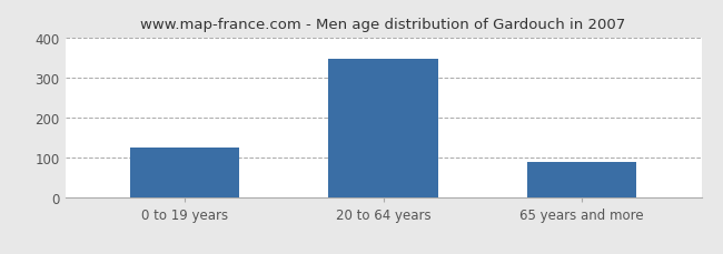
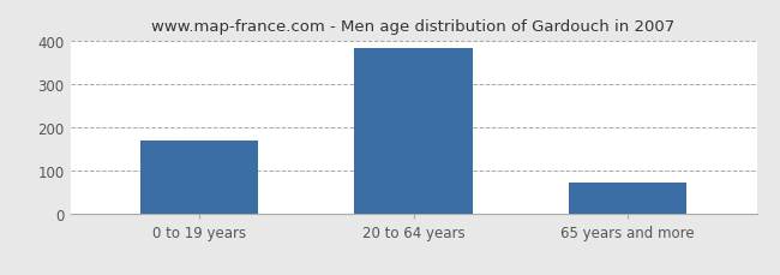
0 to 19 years: 125 -> 170
20 to 64 years: 345 -> 383
65 years and more: 90 -> 72
